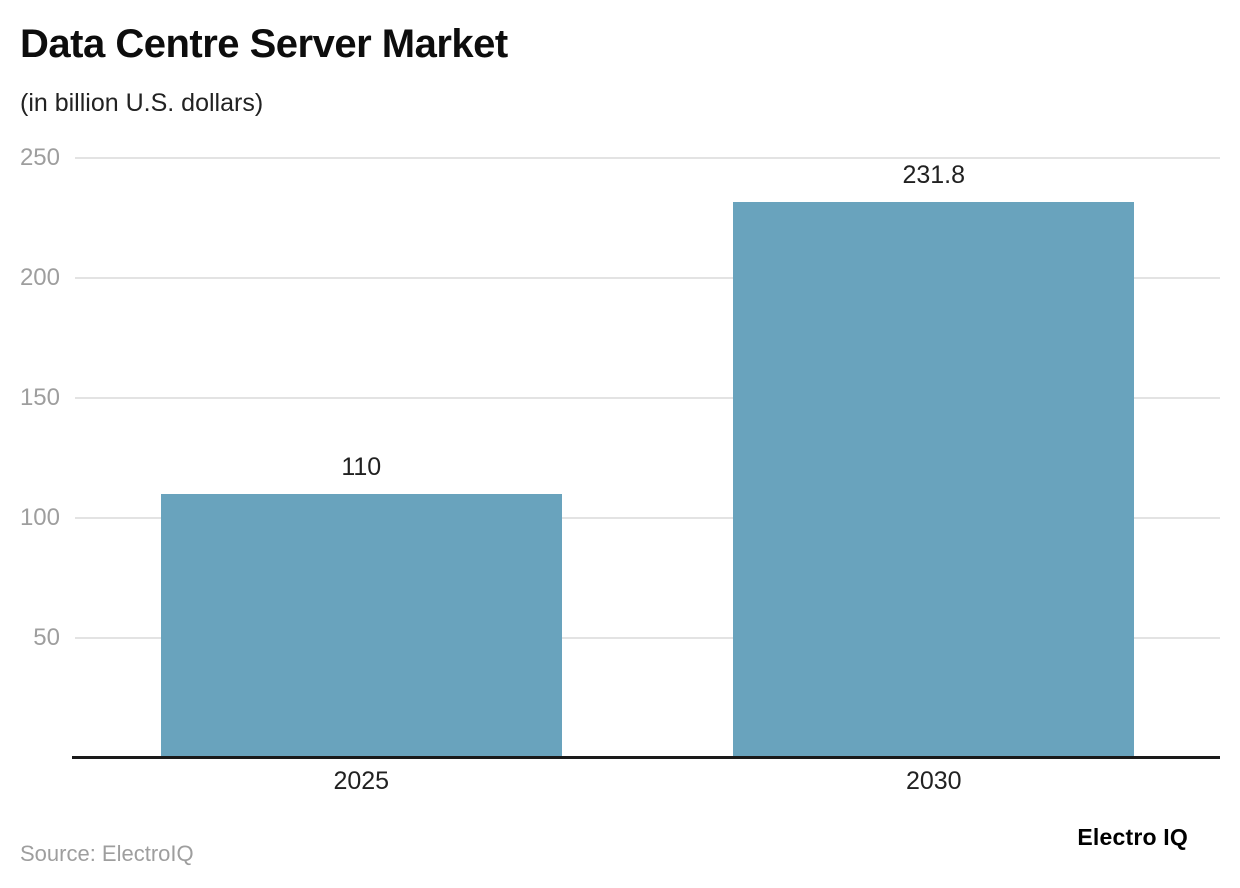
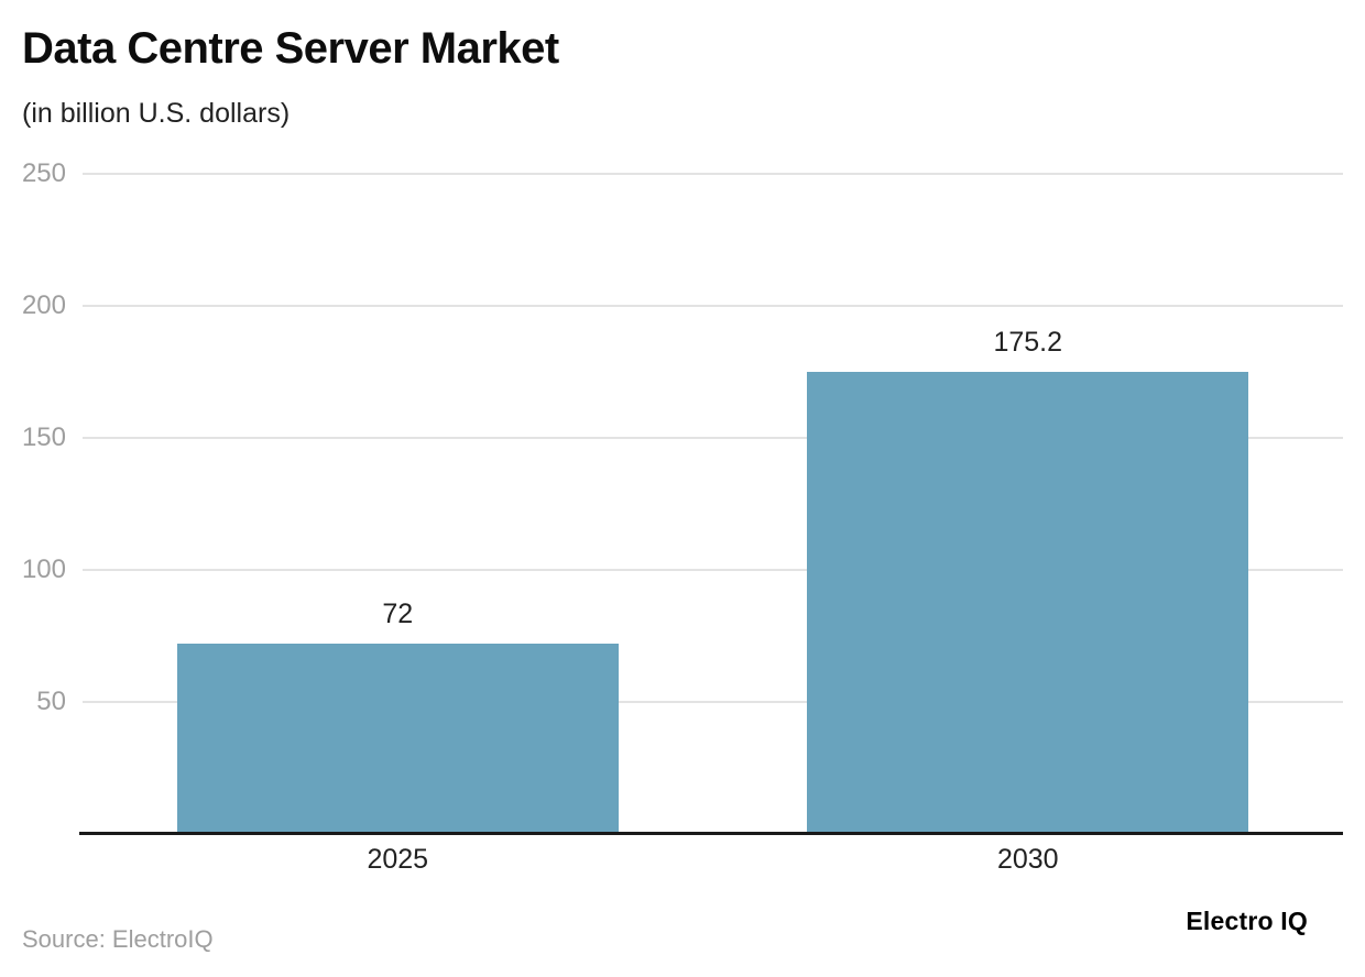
2025: 110 -> 72
2030: 231.8 -> 175.2
